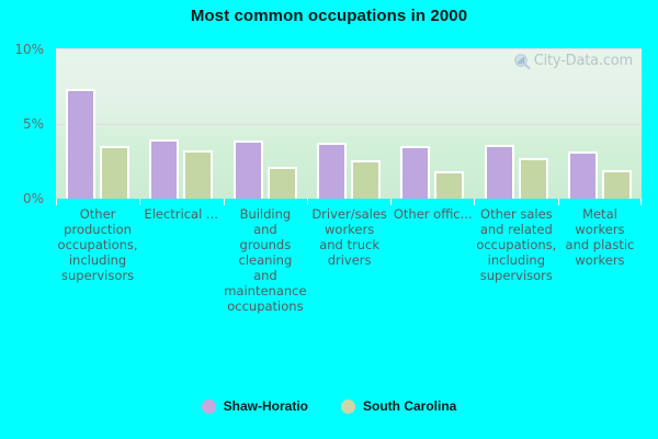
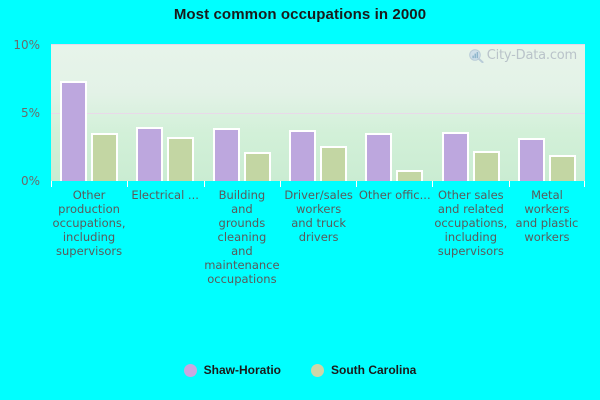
South Carolina/Other offic...: 1.8% -> 0.8%
South Carolina/Other sales and related occupations, including supervisors: 2.7% -> 2.2%
